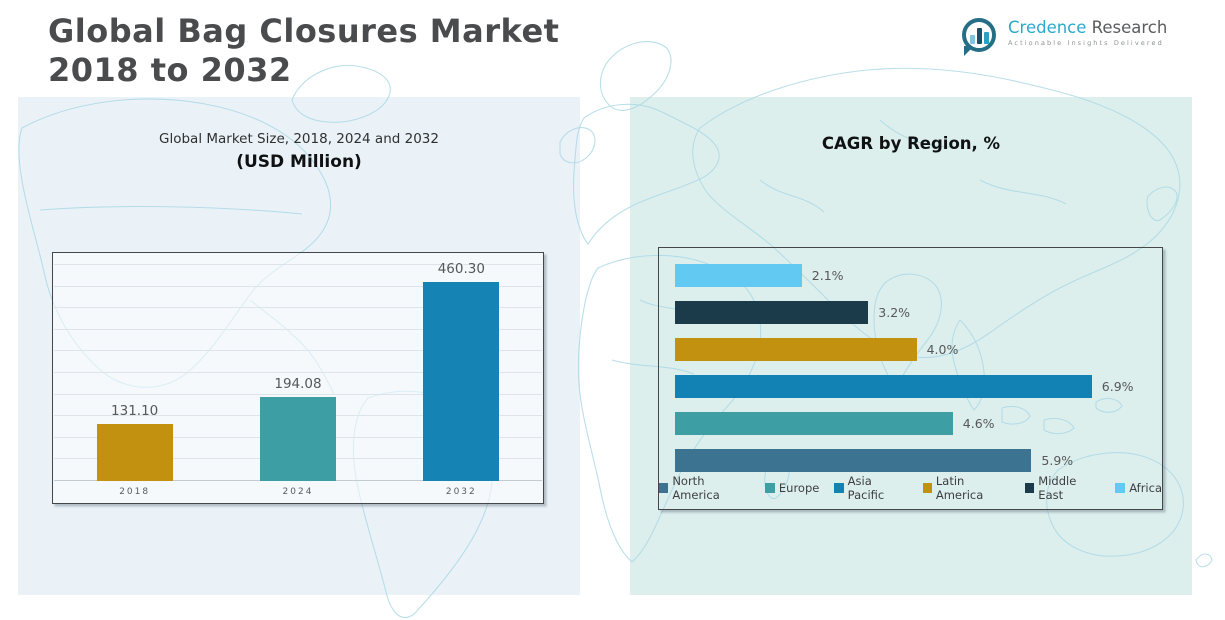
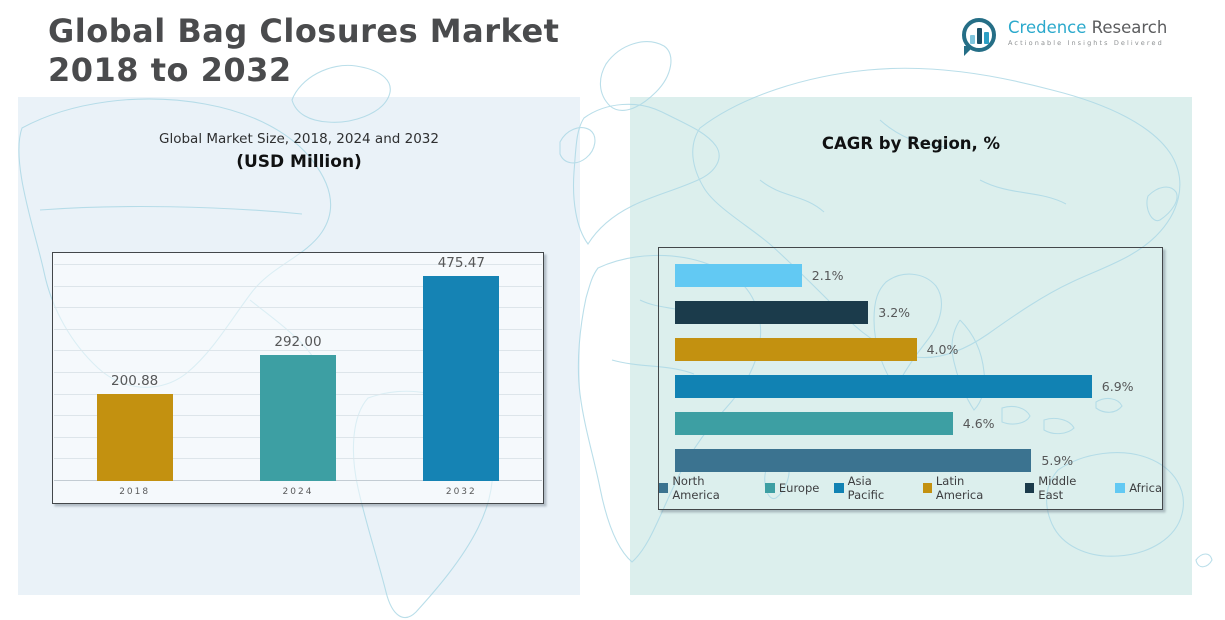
Global Market Size, 2018, 2024 and 2032/2018: 131.10 -> 200.88
Global Market Size, 2018, 2024 and 2032/2024: 194.08 -> 292.00
Global Market Size, 2018, 2024 and 2032/2032: 460.30 -> 475.47
